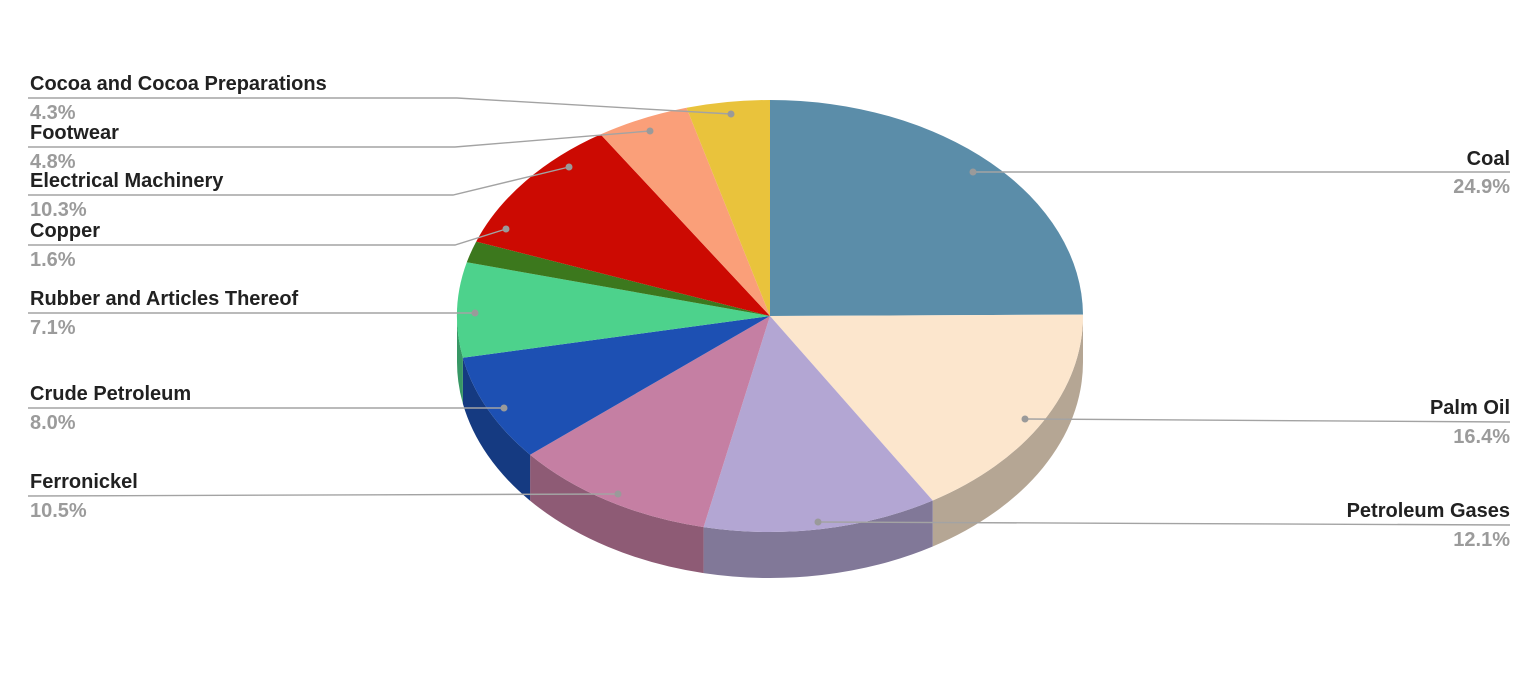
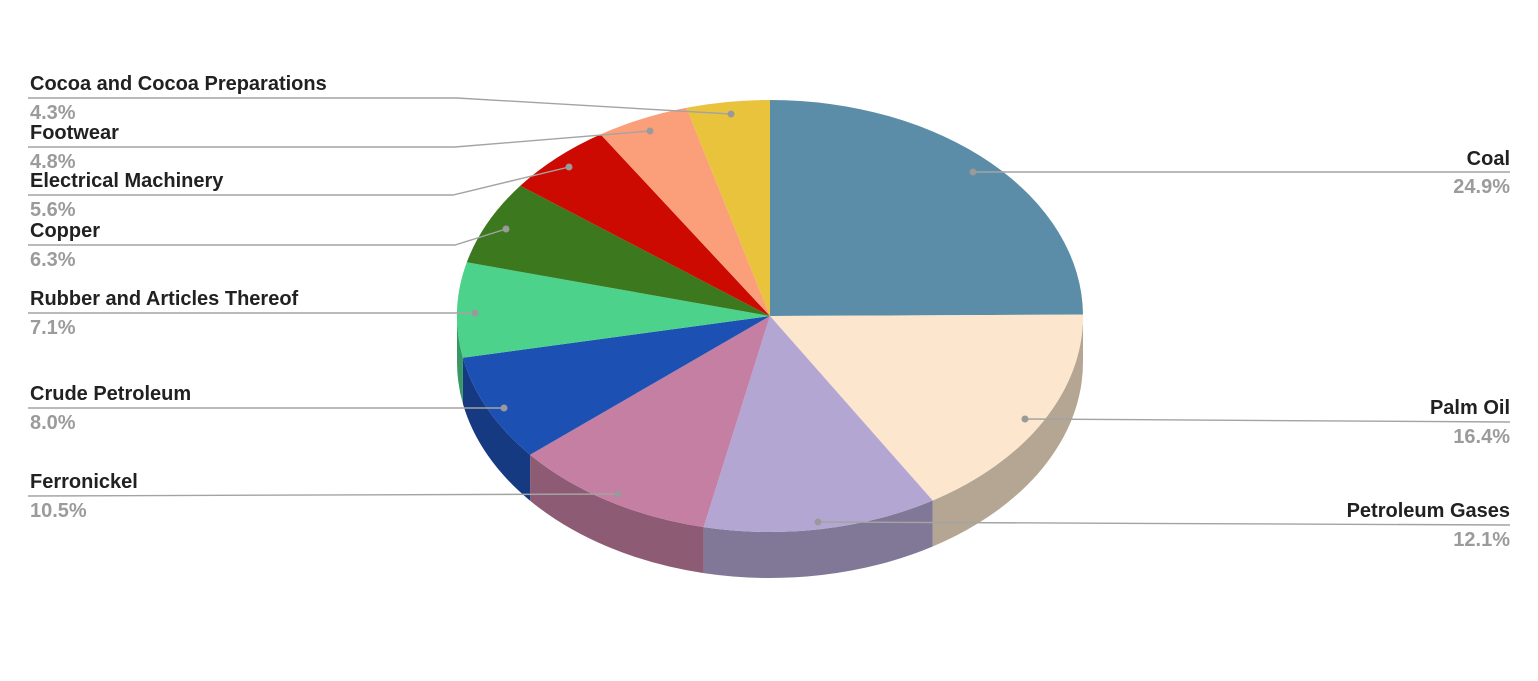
Copper: 1.6% -> 6.3%
Electrical Machinery: 10.3% -> 5.6%
